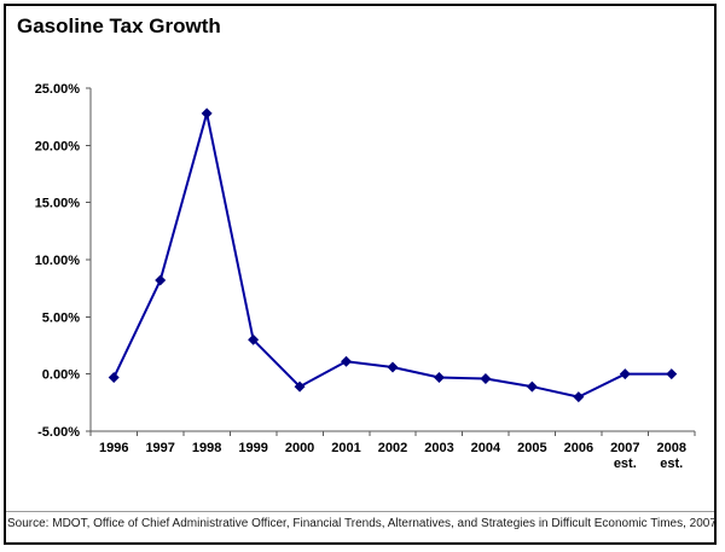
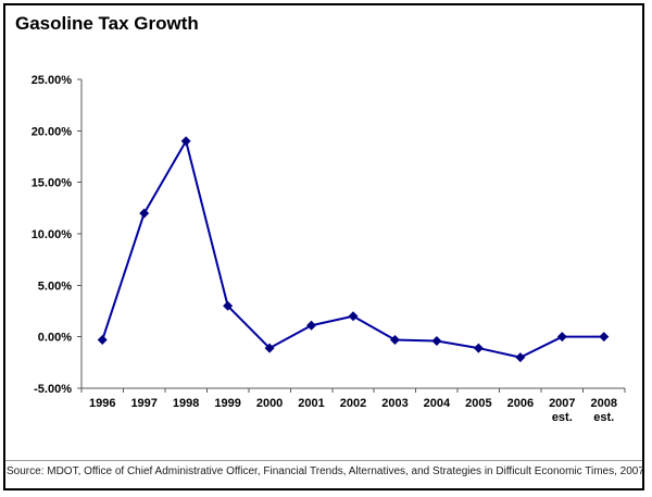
1997: 8% -> 12%
1998: 23% -> 19%
2002: 1% -> 2%
